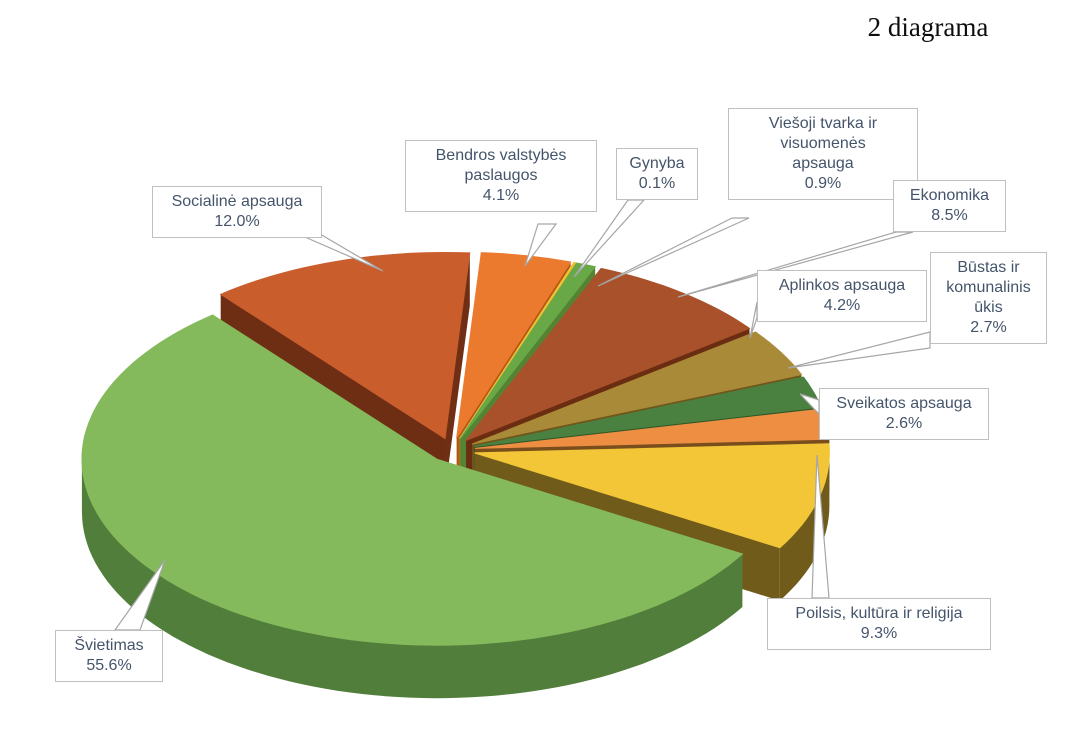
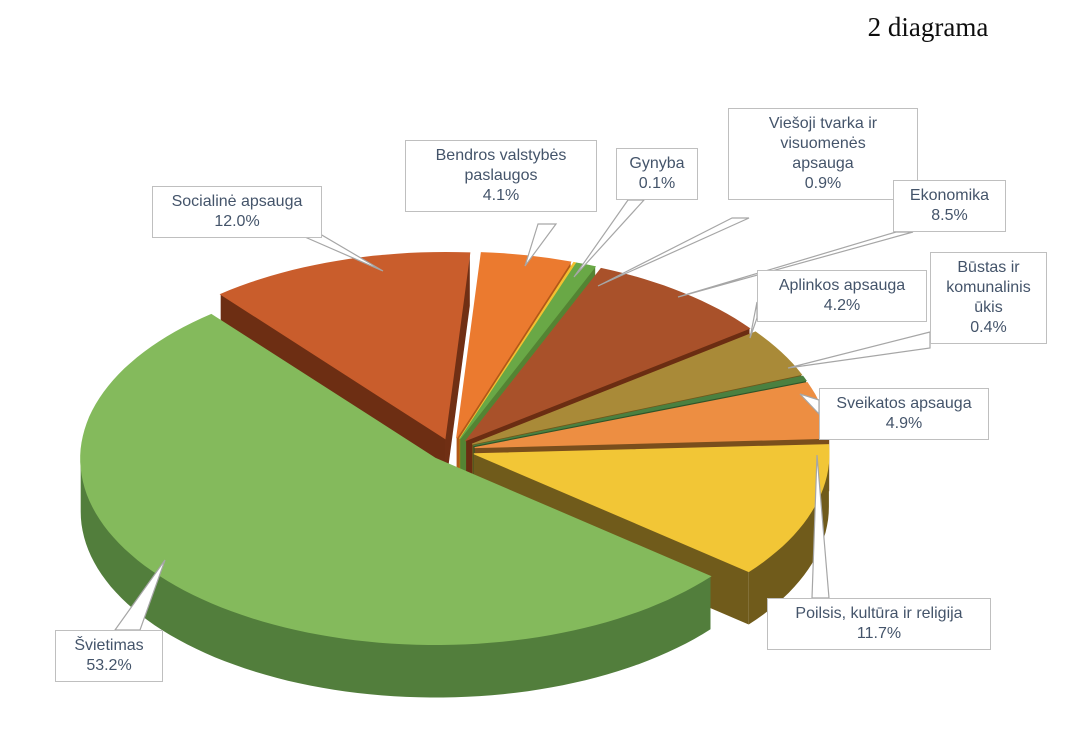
Būstas ir komunalinis ūkis: 2.7% -> 0.4%
Sveikatos apsauga: 2.6% -> 4.9%
Poilsis, kultūra ir religija: 9.3% -> 11.7%
Švietimas: 55.6% -> 53.2%
